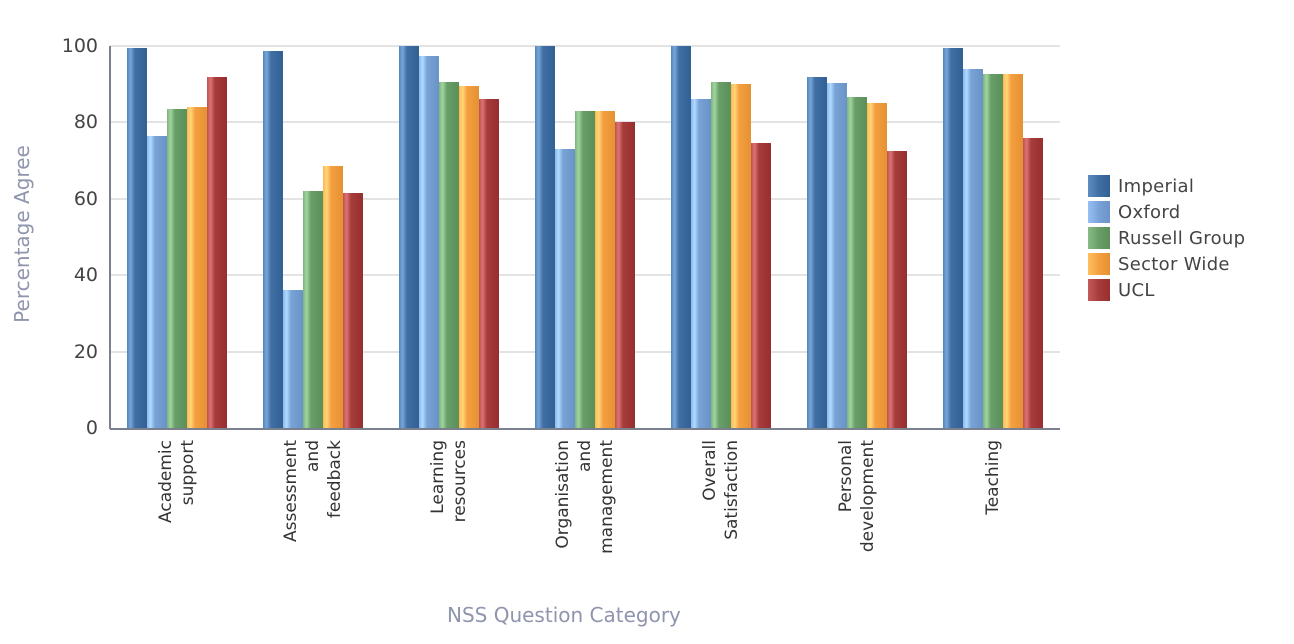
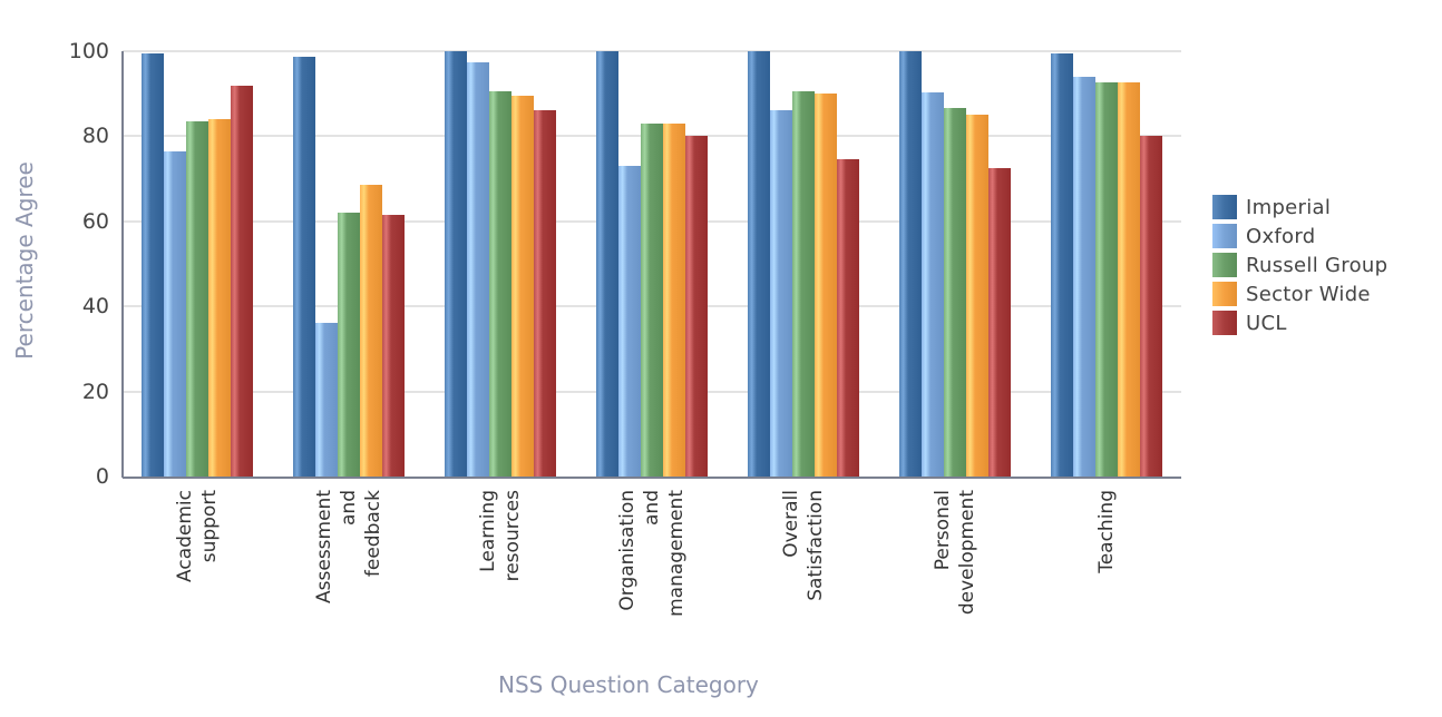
Imperial/Personal development: 92 -> 100
UCL/Teaching: 76 -> 80
